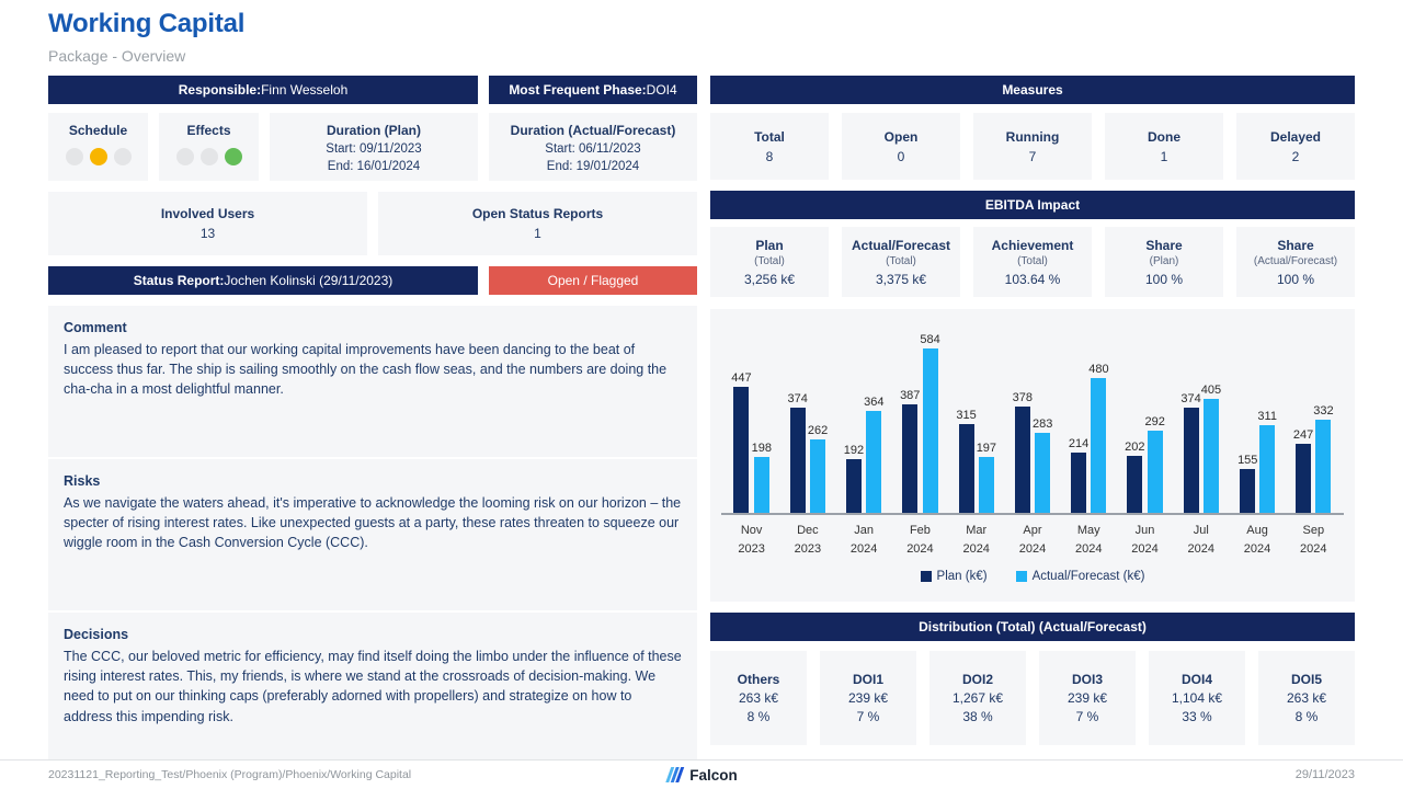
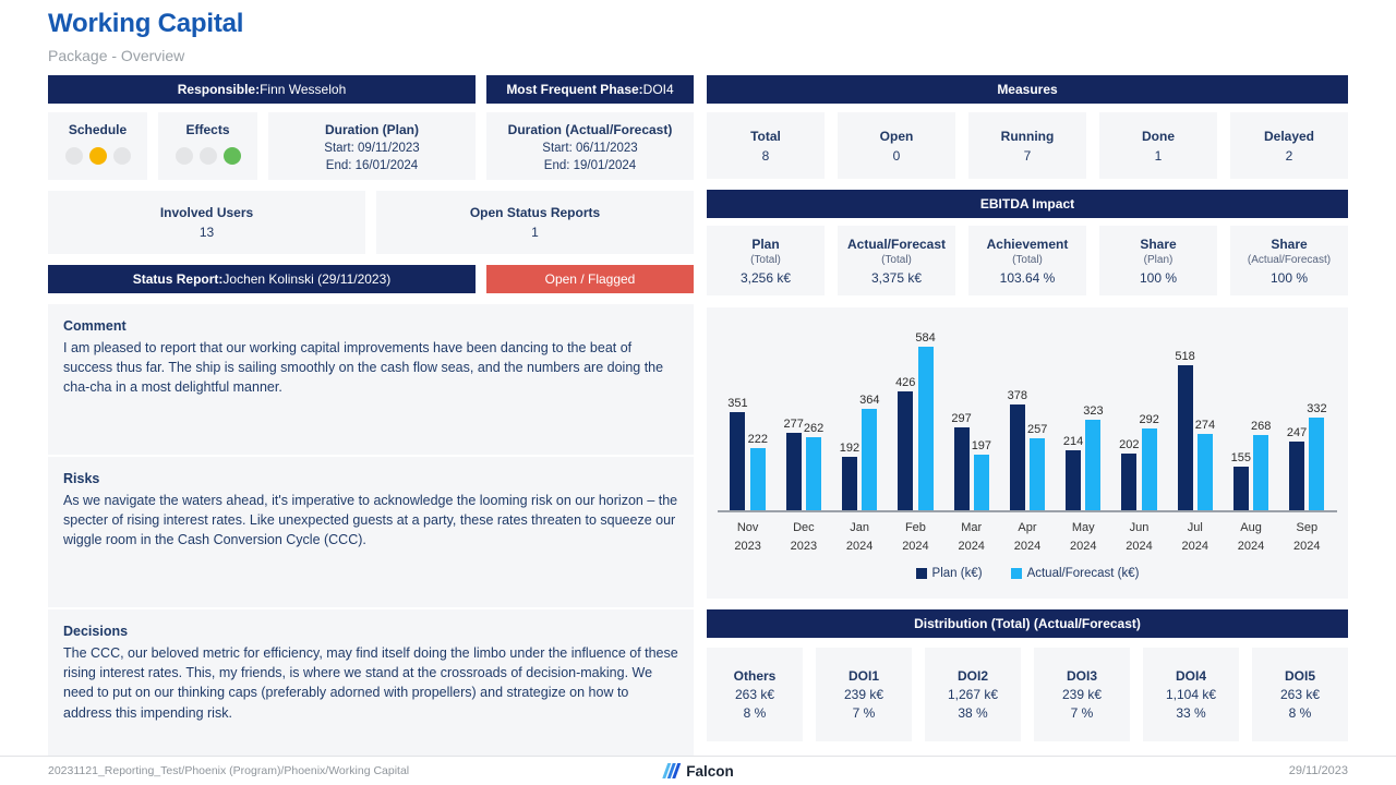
Plan (k€)/Nov 2023: 447 -> 351
Actual/Forecast (k€)/Nov 2023: 198 -> 222
Plan (k€)/Dec 2023: 374 -> 277
Plan (k€)/Feb 2024: 387 -> 426
Plan (k€)/Mar 2024: 315 -> 297
Actual/Forecast (k€)/Apr 2024: 283 -> 257
Actual/Forecast (k€)/May 2024: 480 -> 323
Plan (k€)/Jul 2024: 374 -> 518
Actual/Forecast (k€)/Jul 2024: 405 -> 274
Actual/Forecast (k€)/Aug 2024: 311 -> 268
